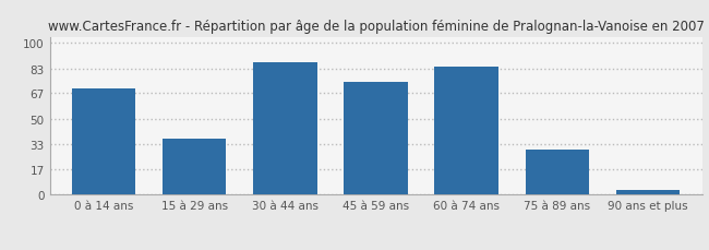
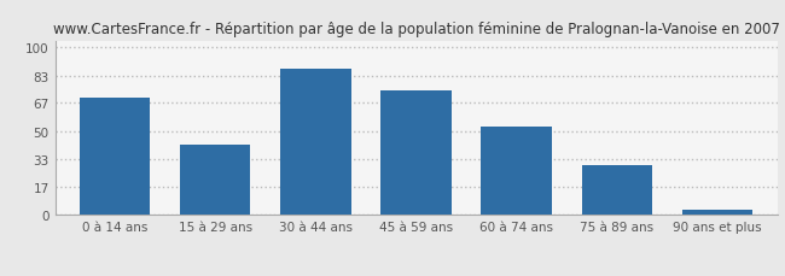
15 à 29 ans: 37 -> 42
60 à 74 ans: 84 -> 53
